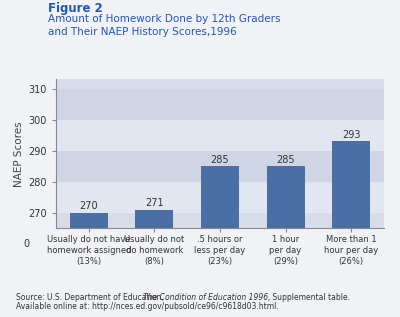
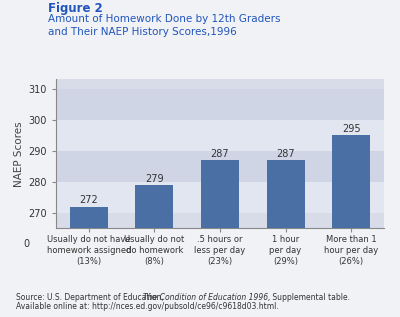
Usually do not have homework assigned (13%): 270 -> 272
Usually do not do homework (8%): 271 -> 279
.5 hours or less per day (23%): 285 -> 287
1 hour per day (29%): 285 -> 287
More than 1 hour per day (26%): 293 -> 295
